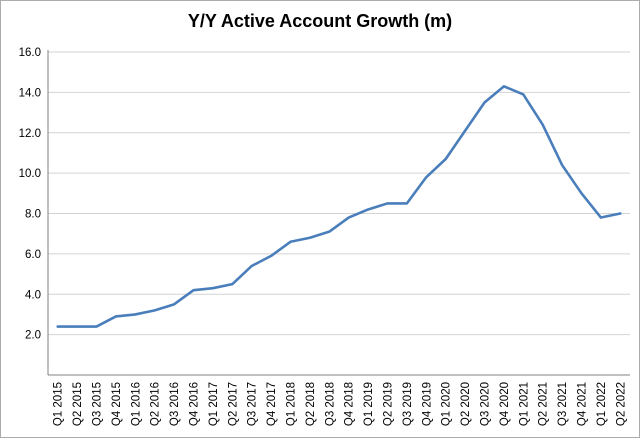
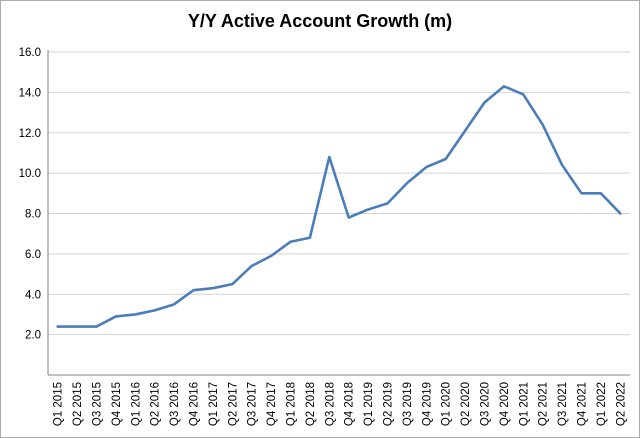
Q3 2018: 7.1 -> 10.8
Q3 2019: 8.5 -> 9.5
Q4 2019: 9.8 -> 10.3
Q1 2022: 7.8 -> 9.0
